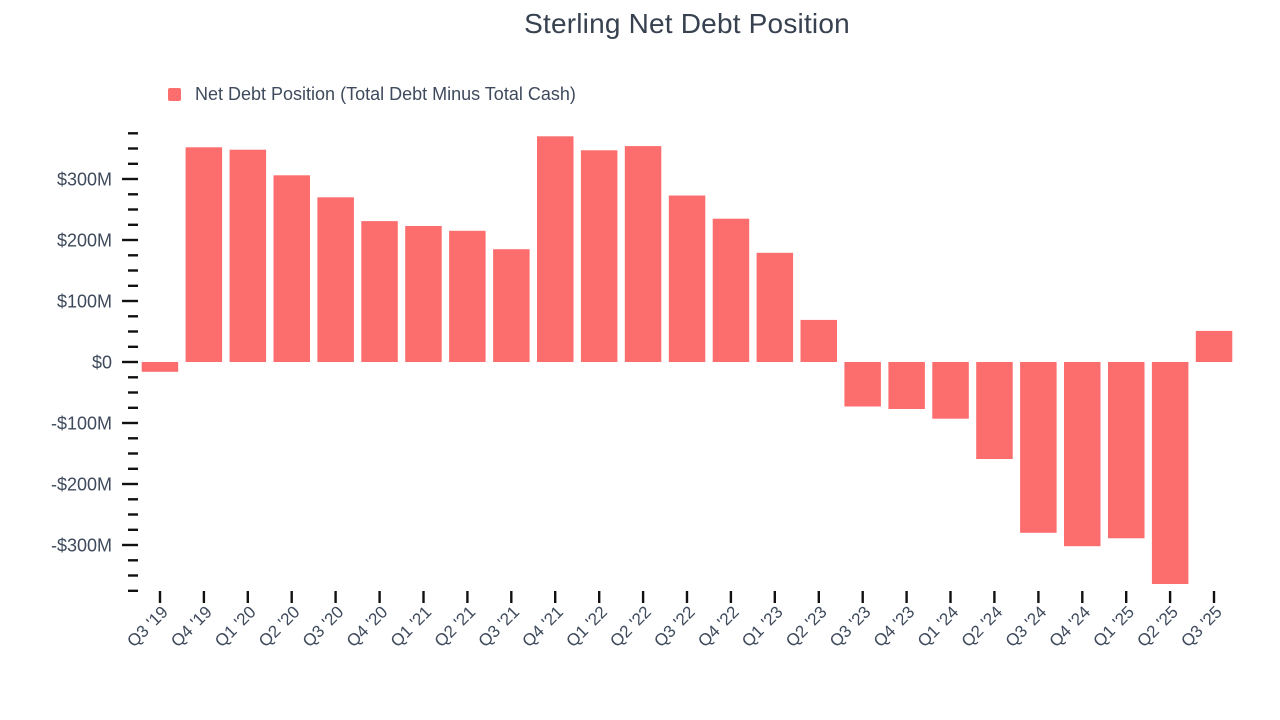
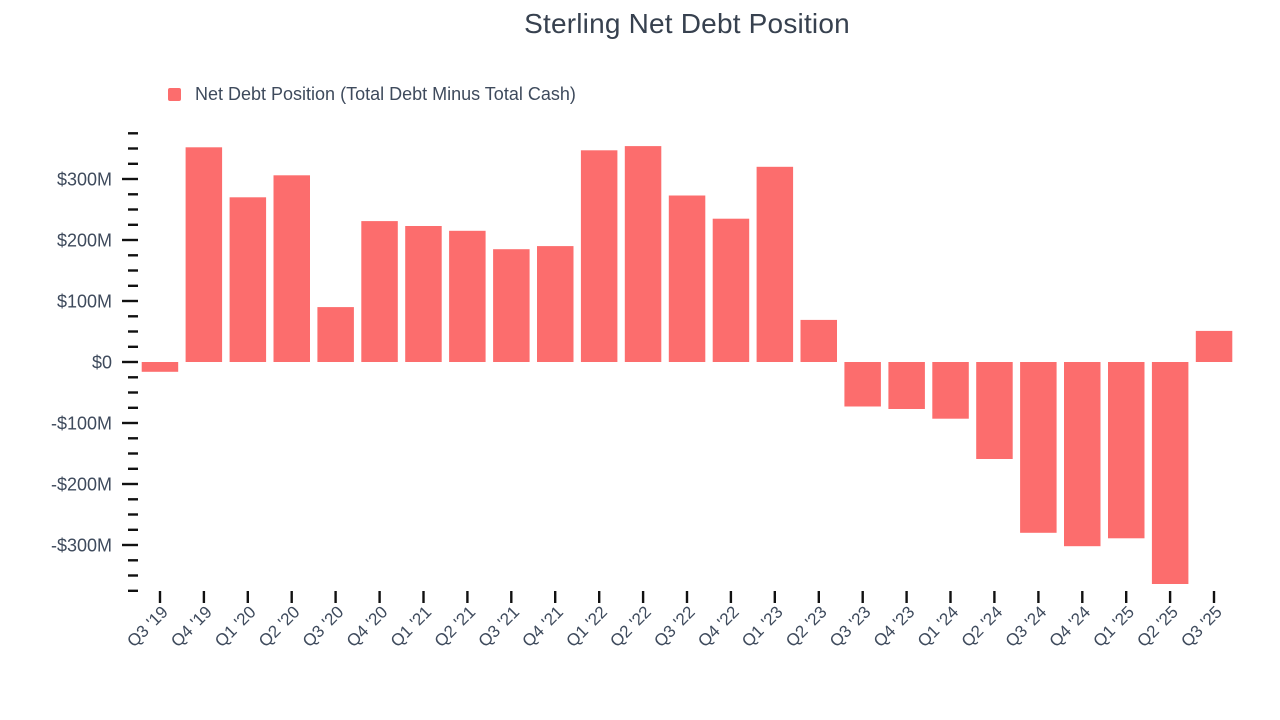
Q1 '20: $350M -> $270M
Q3 '20: $270M -> $90M
Q4 '21: $370M -> $190M
Q1 '23: $180M -> $320M
